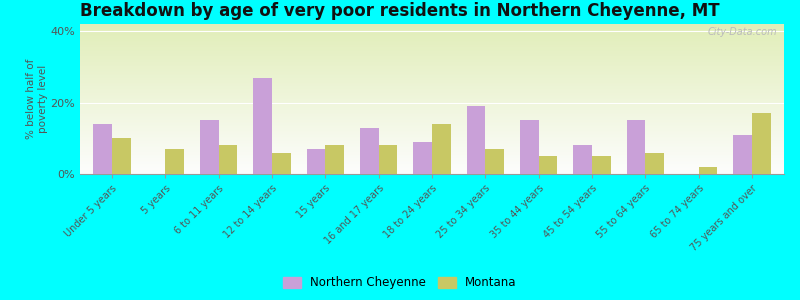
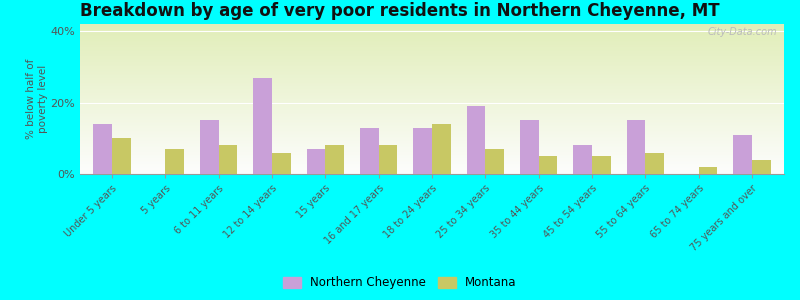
Northern Cheyenne/18 to 24 years: 9% -> 13%
Montana/75 years and over: 17% -> 4%
